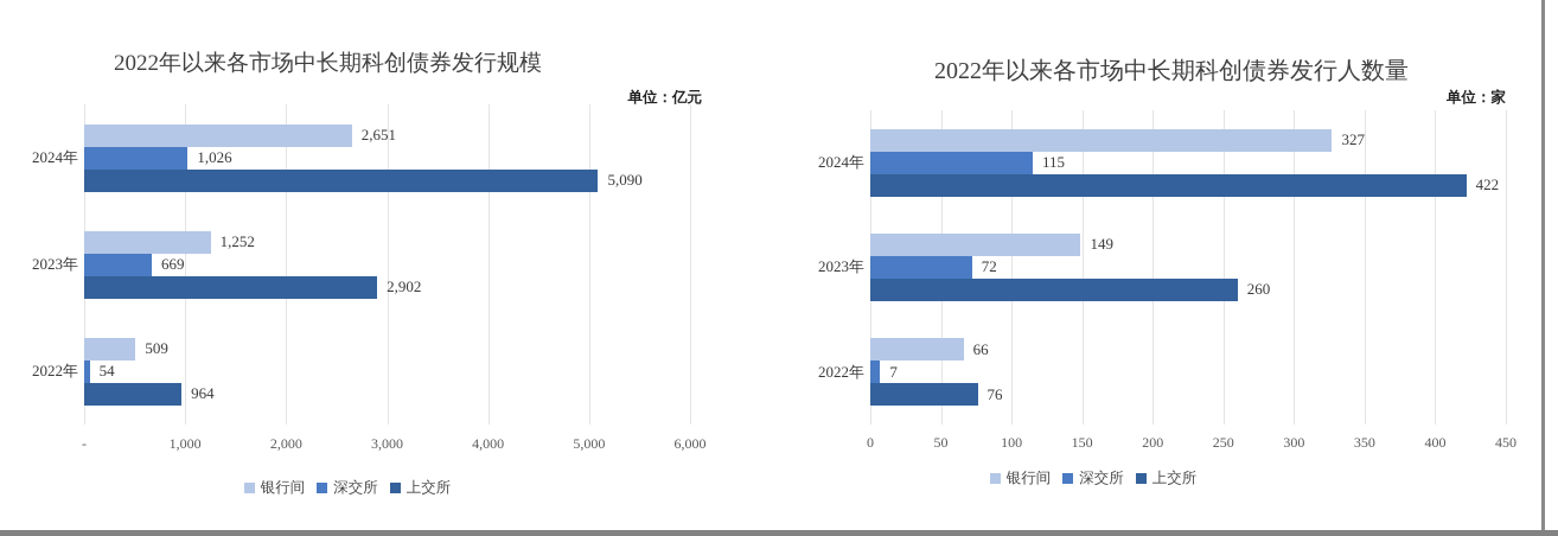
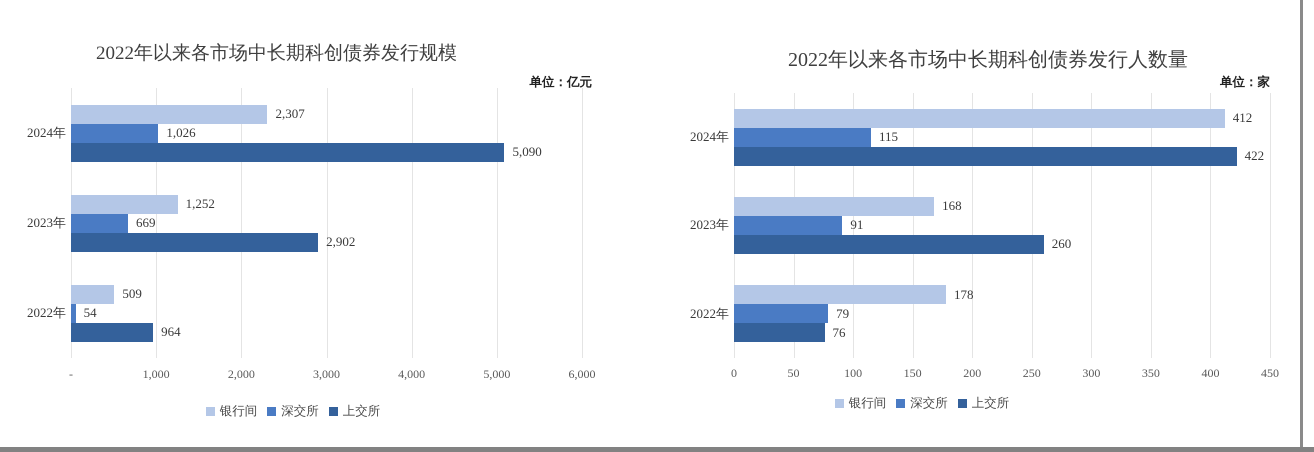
2022年以来各市场中长期科创债券发行规模/银行间/2024年: 2,651 -> 2,307
2022年以来各市场中长期科创债券发行人数量/银行间/2024年: 327 -> 412
2022年以来各市场中长期科创债券发行人数量/银行间/2023年: 149 -> 168
2022年以来各市场中长期科创债券发行人数量/深交所/2023年: 72 -> 91
2022年以来各市场中长期科创债券发行人数量/银行间/2022年: 66 -> 178
2022年以来各市场中长期科创债券发行人数量/深交所/2022年: 7 -> 79
